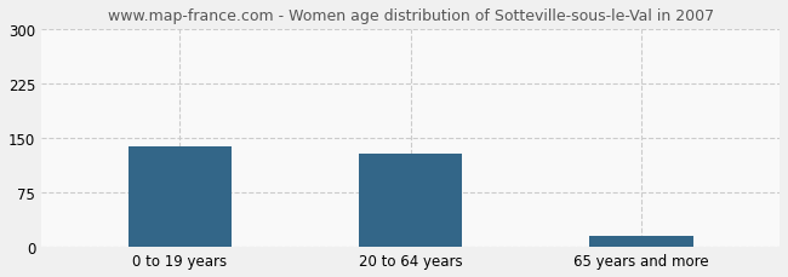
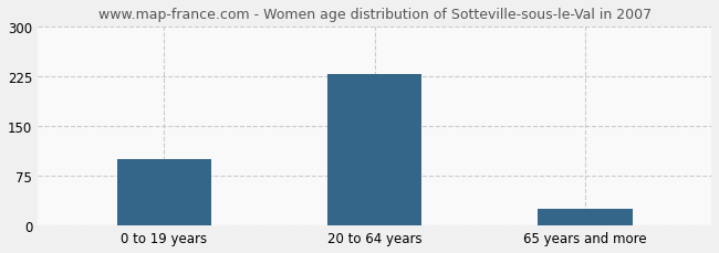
0 to 19 years: 138 -> 100
20 to 64 years: 128 -> 228
65 years and more: 16 -> 25
